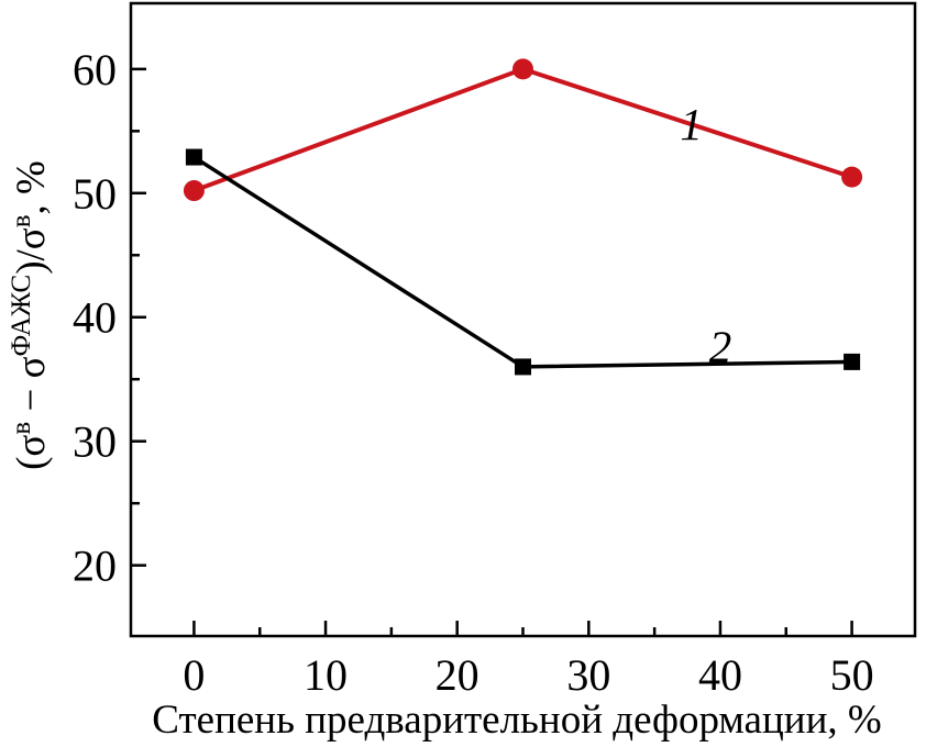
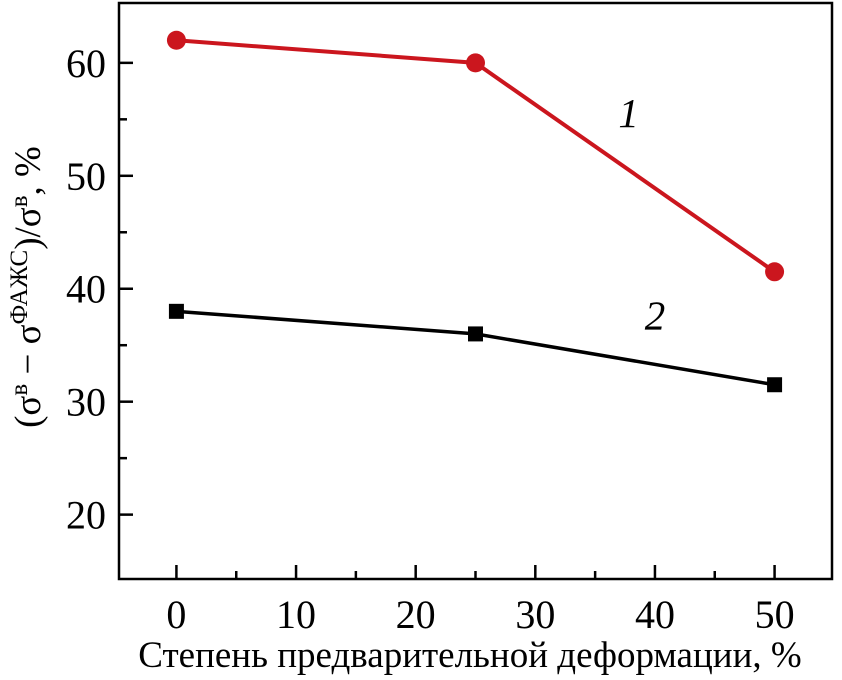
1/0: 50.2 -> 62.0
2/0: 52.9 -> 38.0
1/50: 51.3 -> 41.5
2/50: 36.4 -> 31.5
